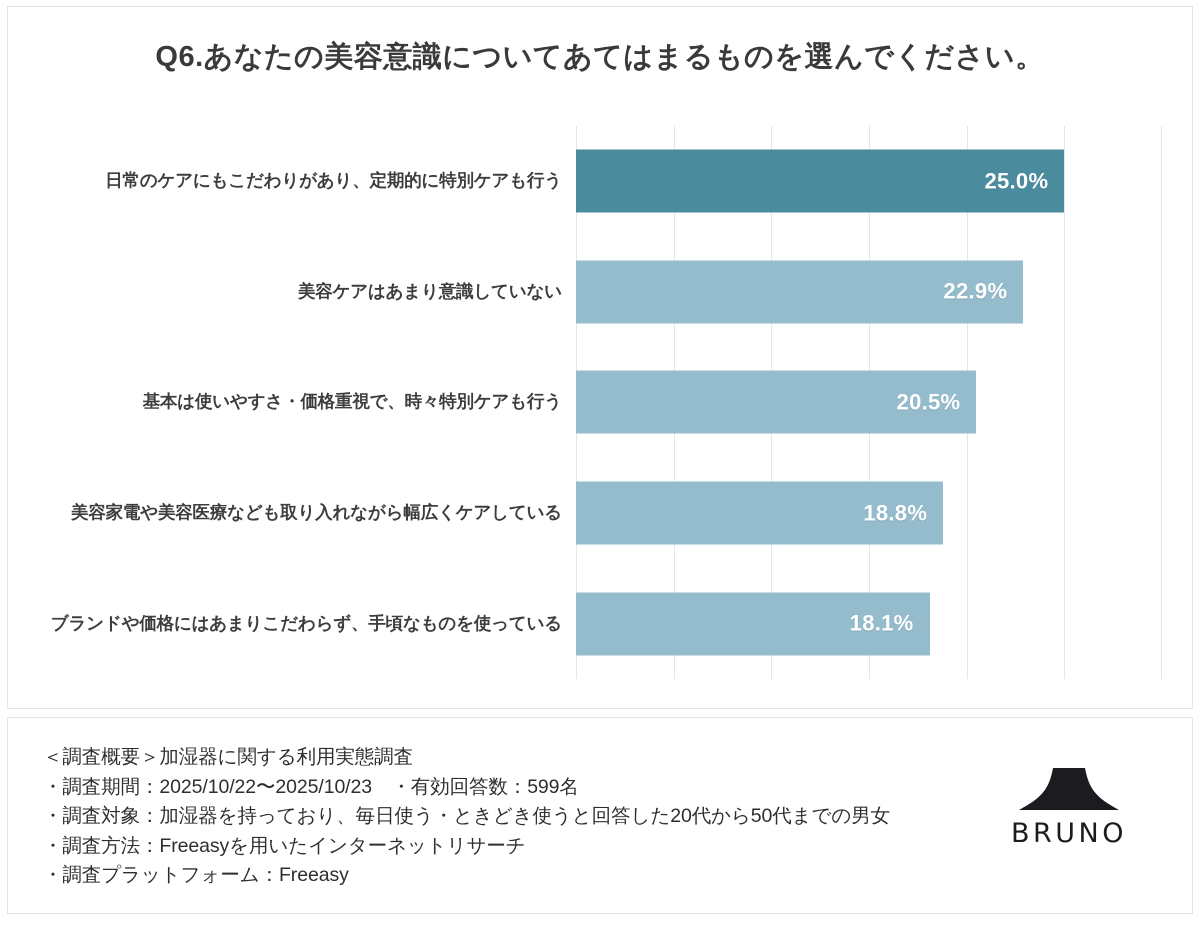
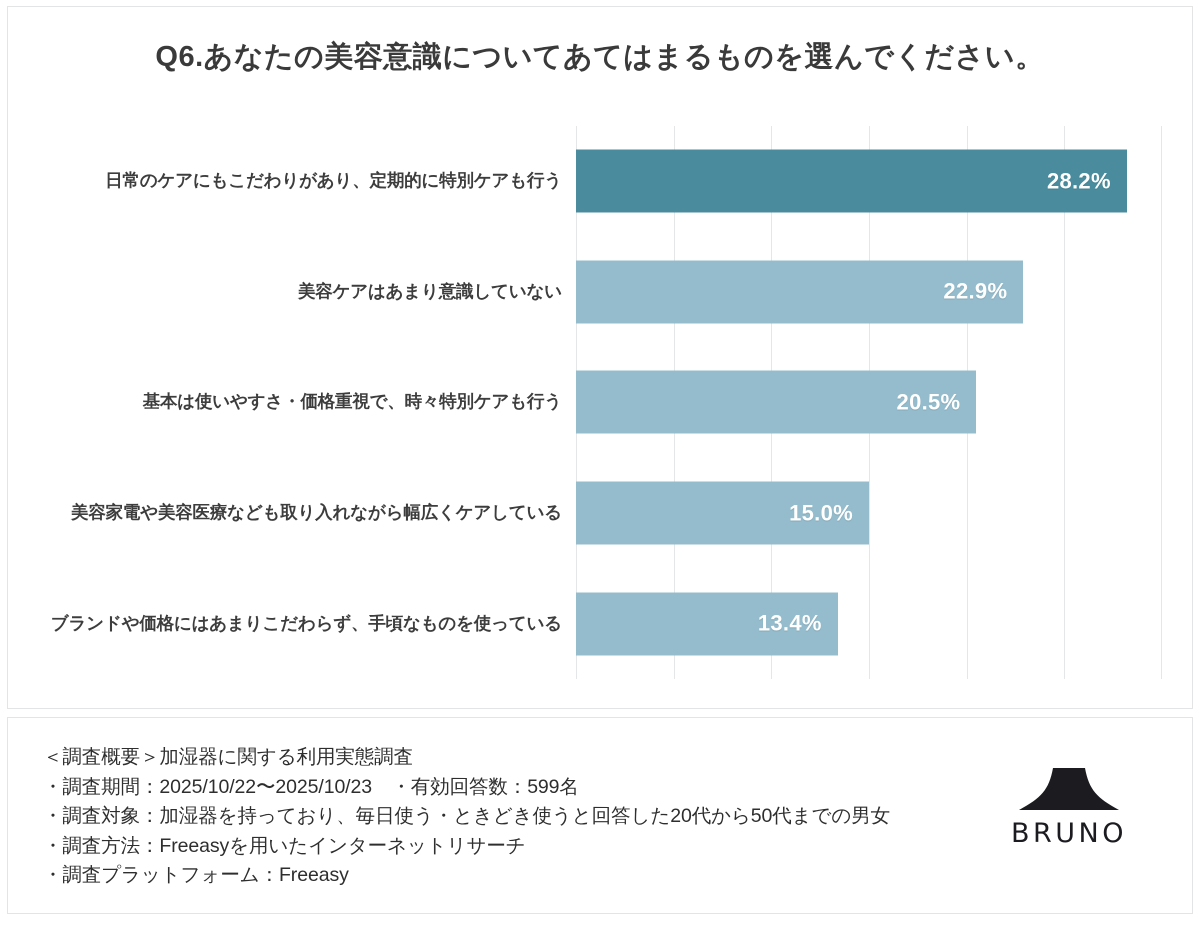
日常のケアにもこだわりがあり、定期的に特別ケアも行う: 25.0% -> 28.2%
美容家電や美容医療なども取り入れながら幅広くケアしている: 18.8% -> 15.0%
ブランドや価格にはあまりこだわらず、手頃なものを使っている: 18.1% -> 13.4%
